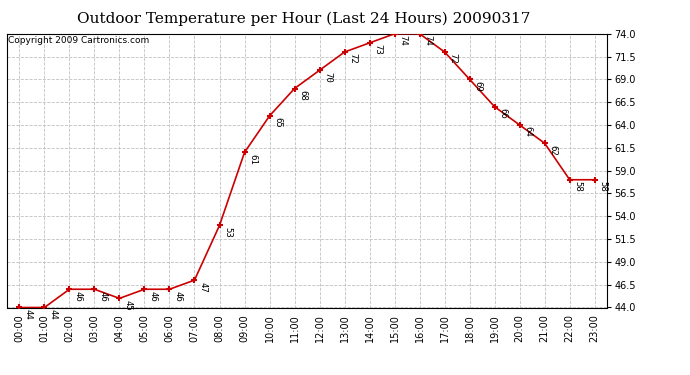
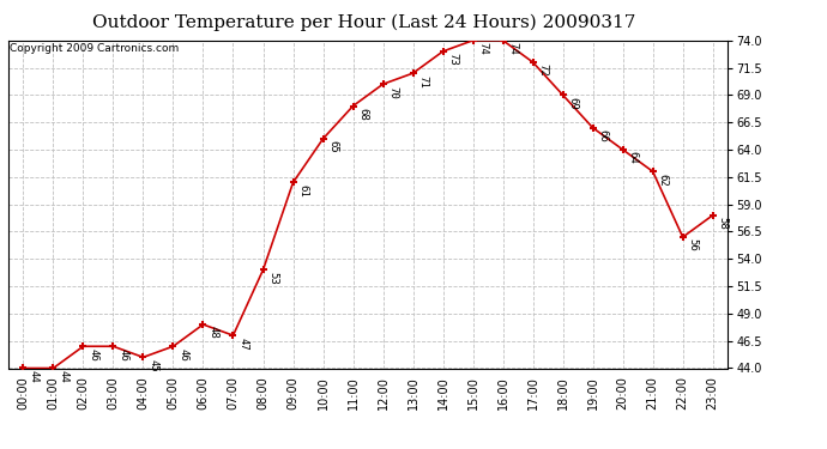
06:00: 46 -> 48
13:00: 72 -> 71
22:00: 58 -> 56
